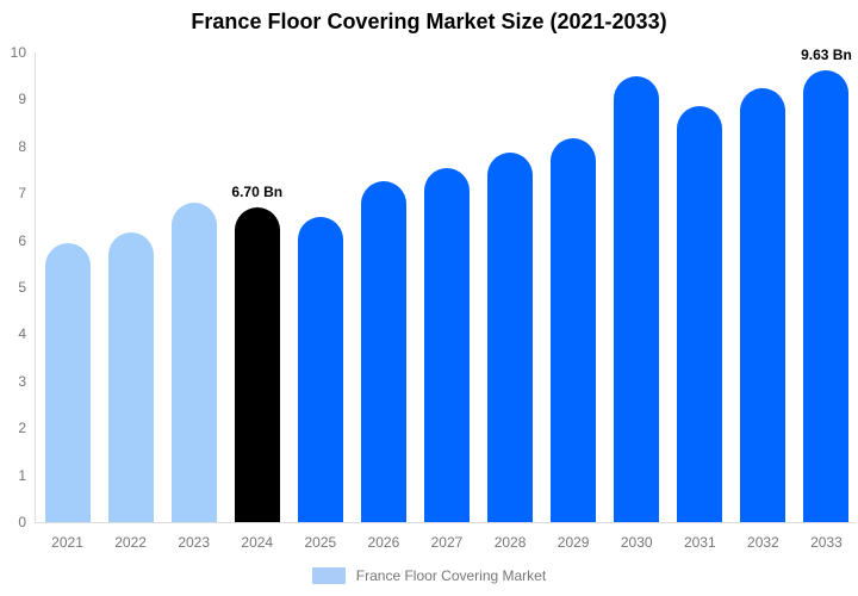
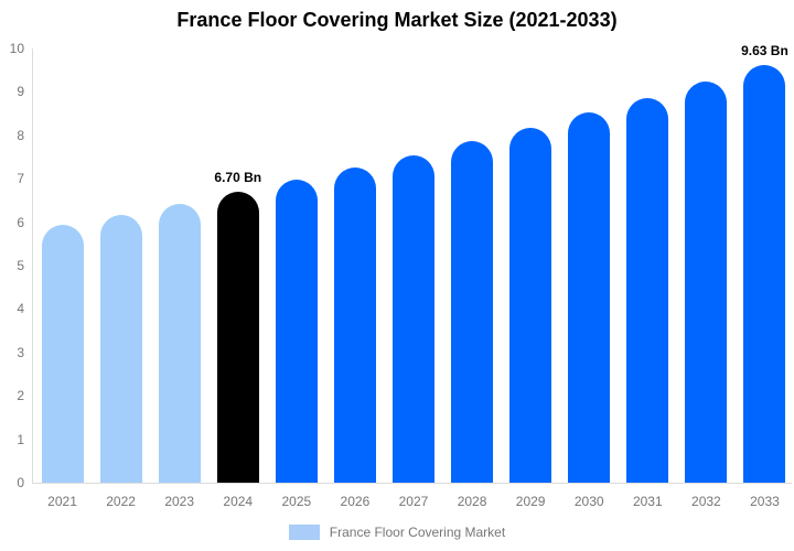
2023: 6.8 -> 6.4
2025: 6.5 -> 7.0
2030: 9.5 -> 8.5
